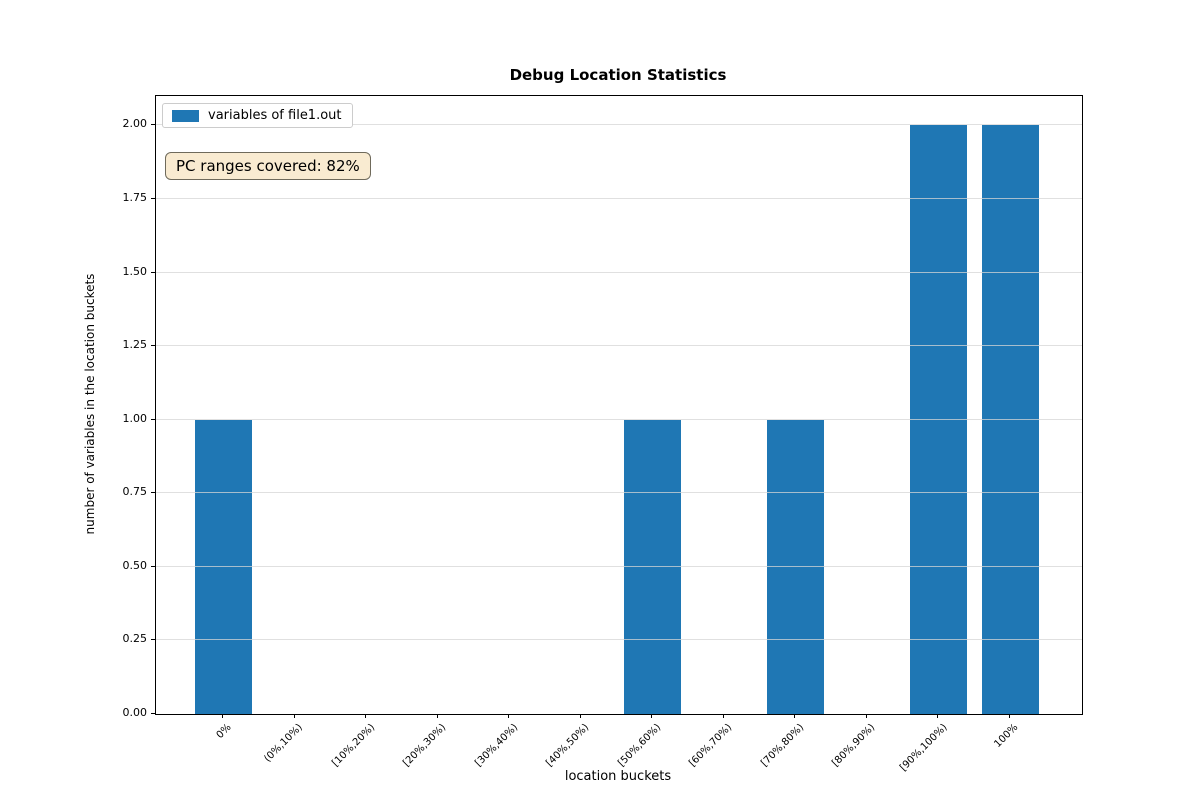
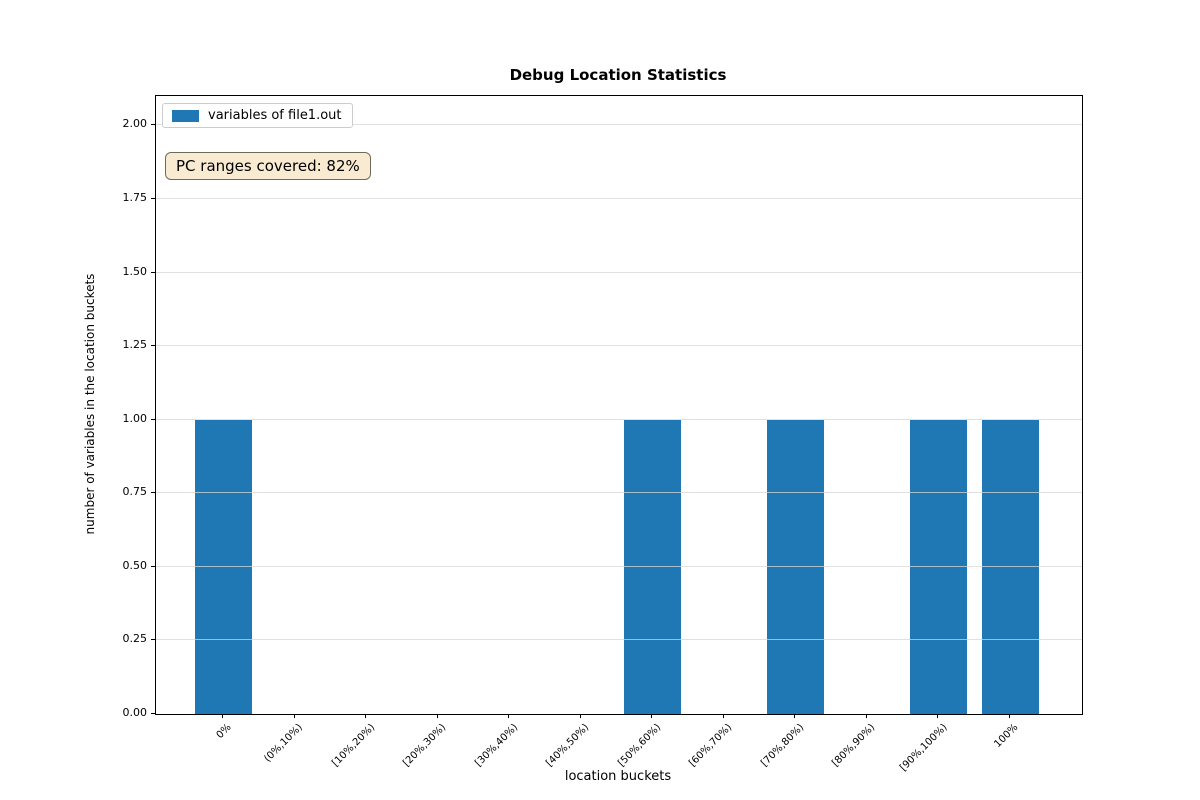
[90%,100%): 2 -> 1
100%: 2 -> 1
